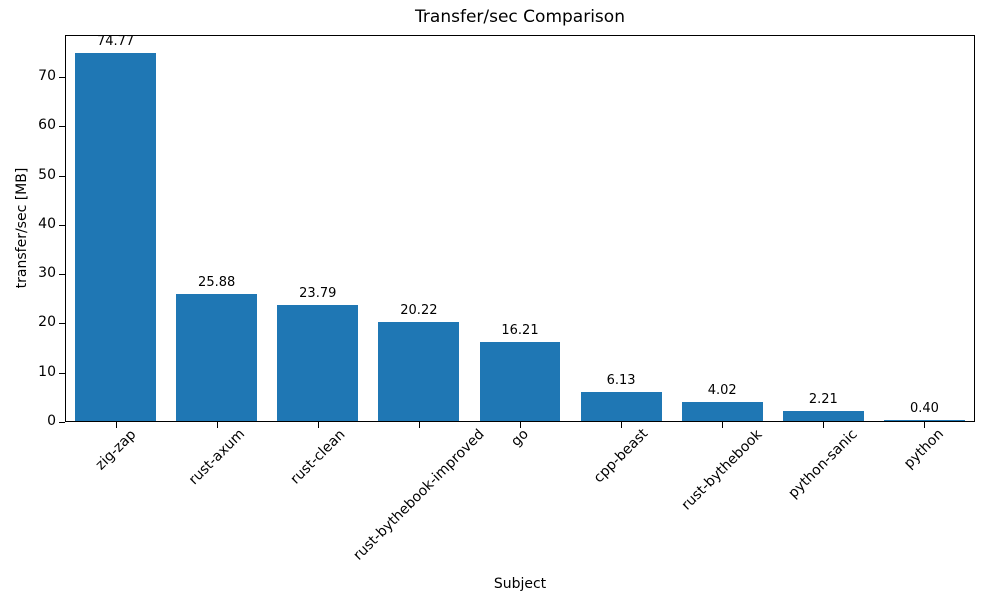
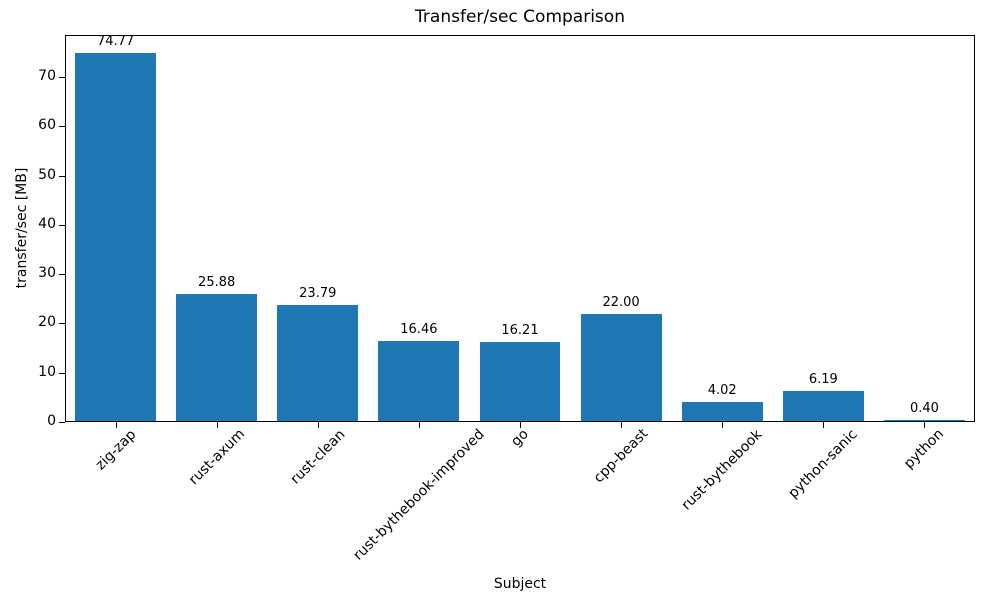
rust-bythebook-improved: 20.22 -> 16.46
cpp-beast: 6.13 -> 22.00
python-sanic: 2.21 -> 6.19
